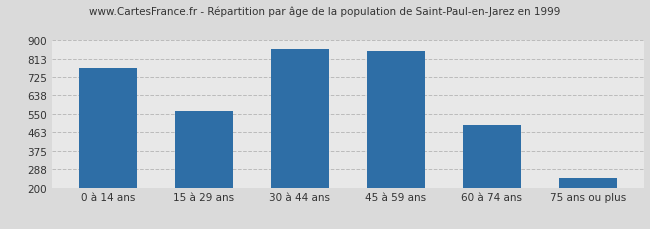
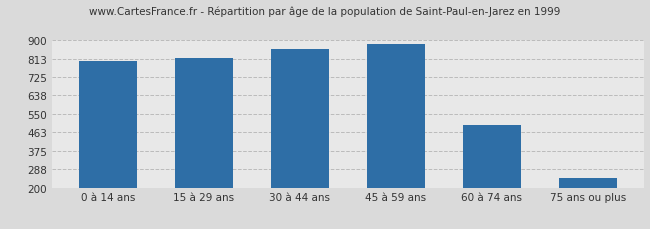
0 à 14 ans: 770 -> 800
15 à 29 ans: 565 -> 815
45 à 59 ans: 850 -> 882
